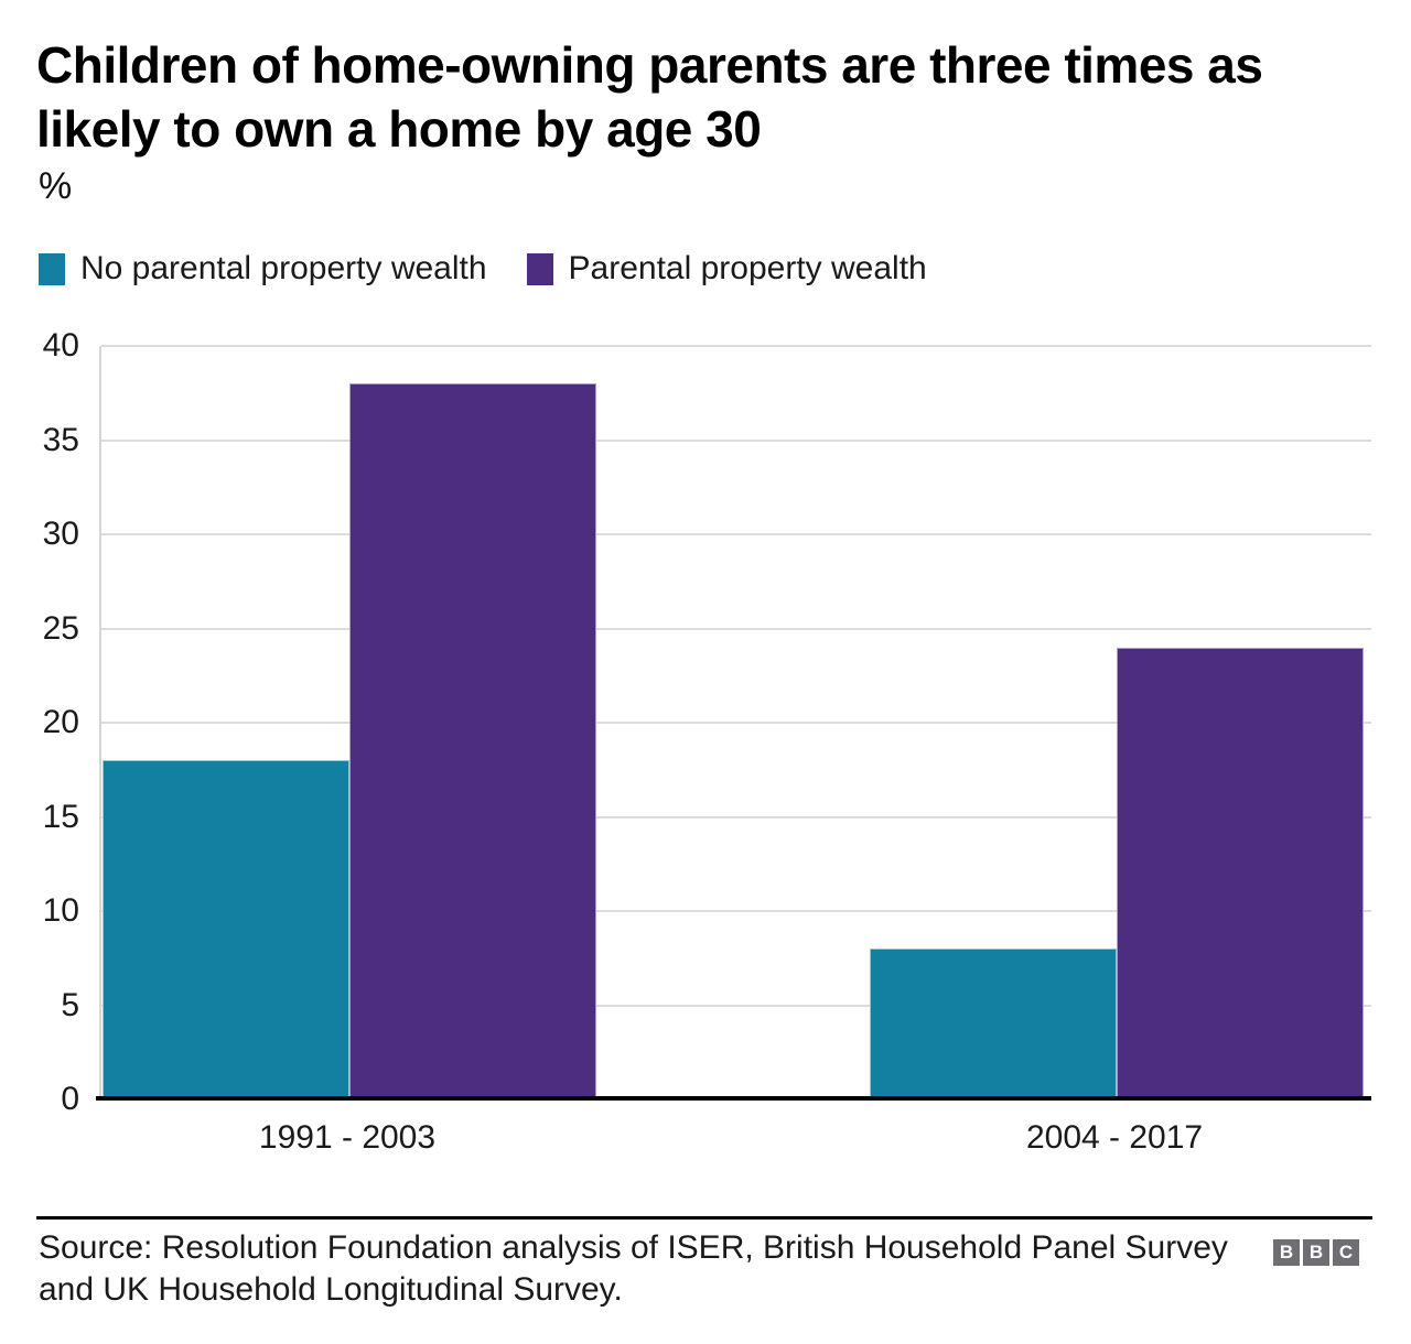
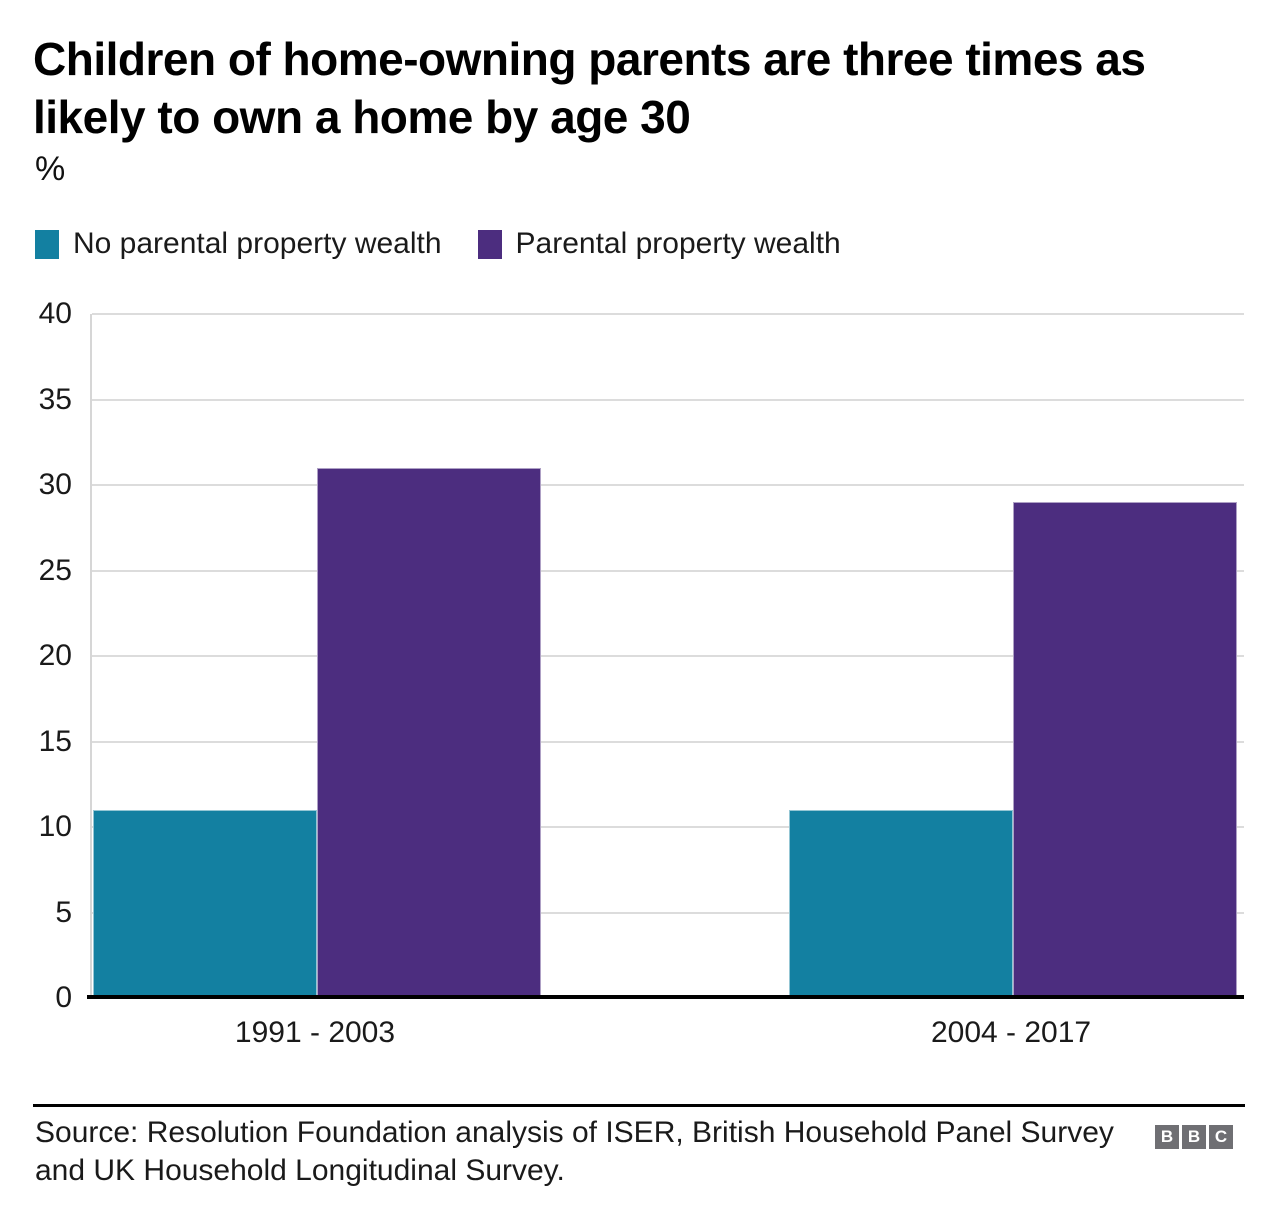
No parental property wealth/1991 - 2003: 18 -> 11
Parental property wealth/1991 - 2003: 38 -> 31
No parental property wealth/2004 - 2017: 8 -> 11
Parental property wealth/2004 - 2017: 24 -> 29
